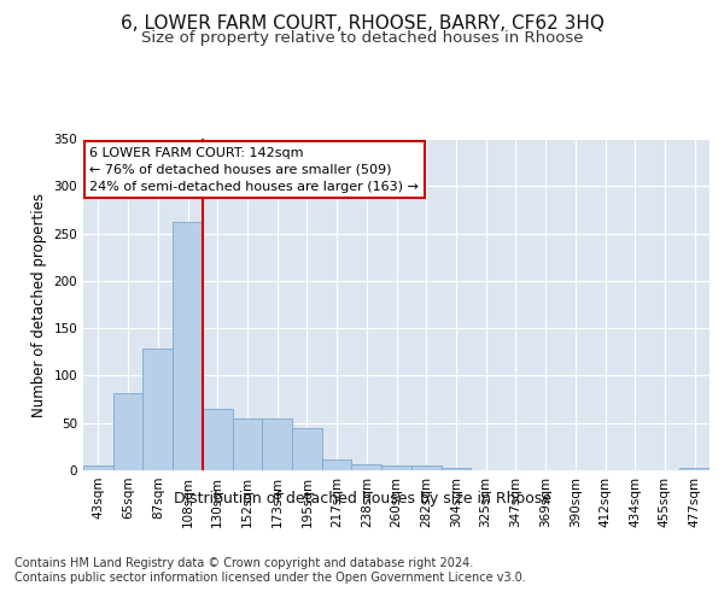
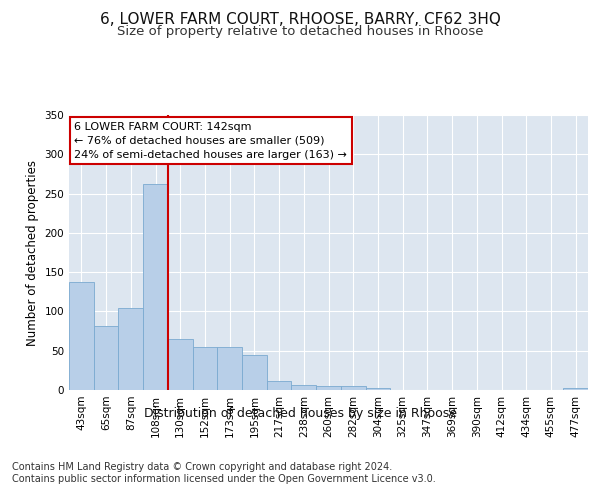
43sqm: 5 -> 138
87sqm: 128 -> 104
